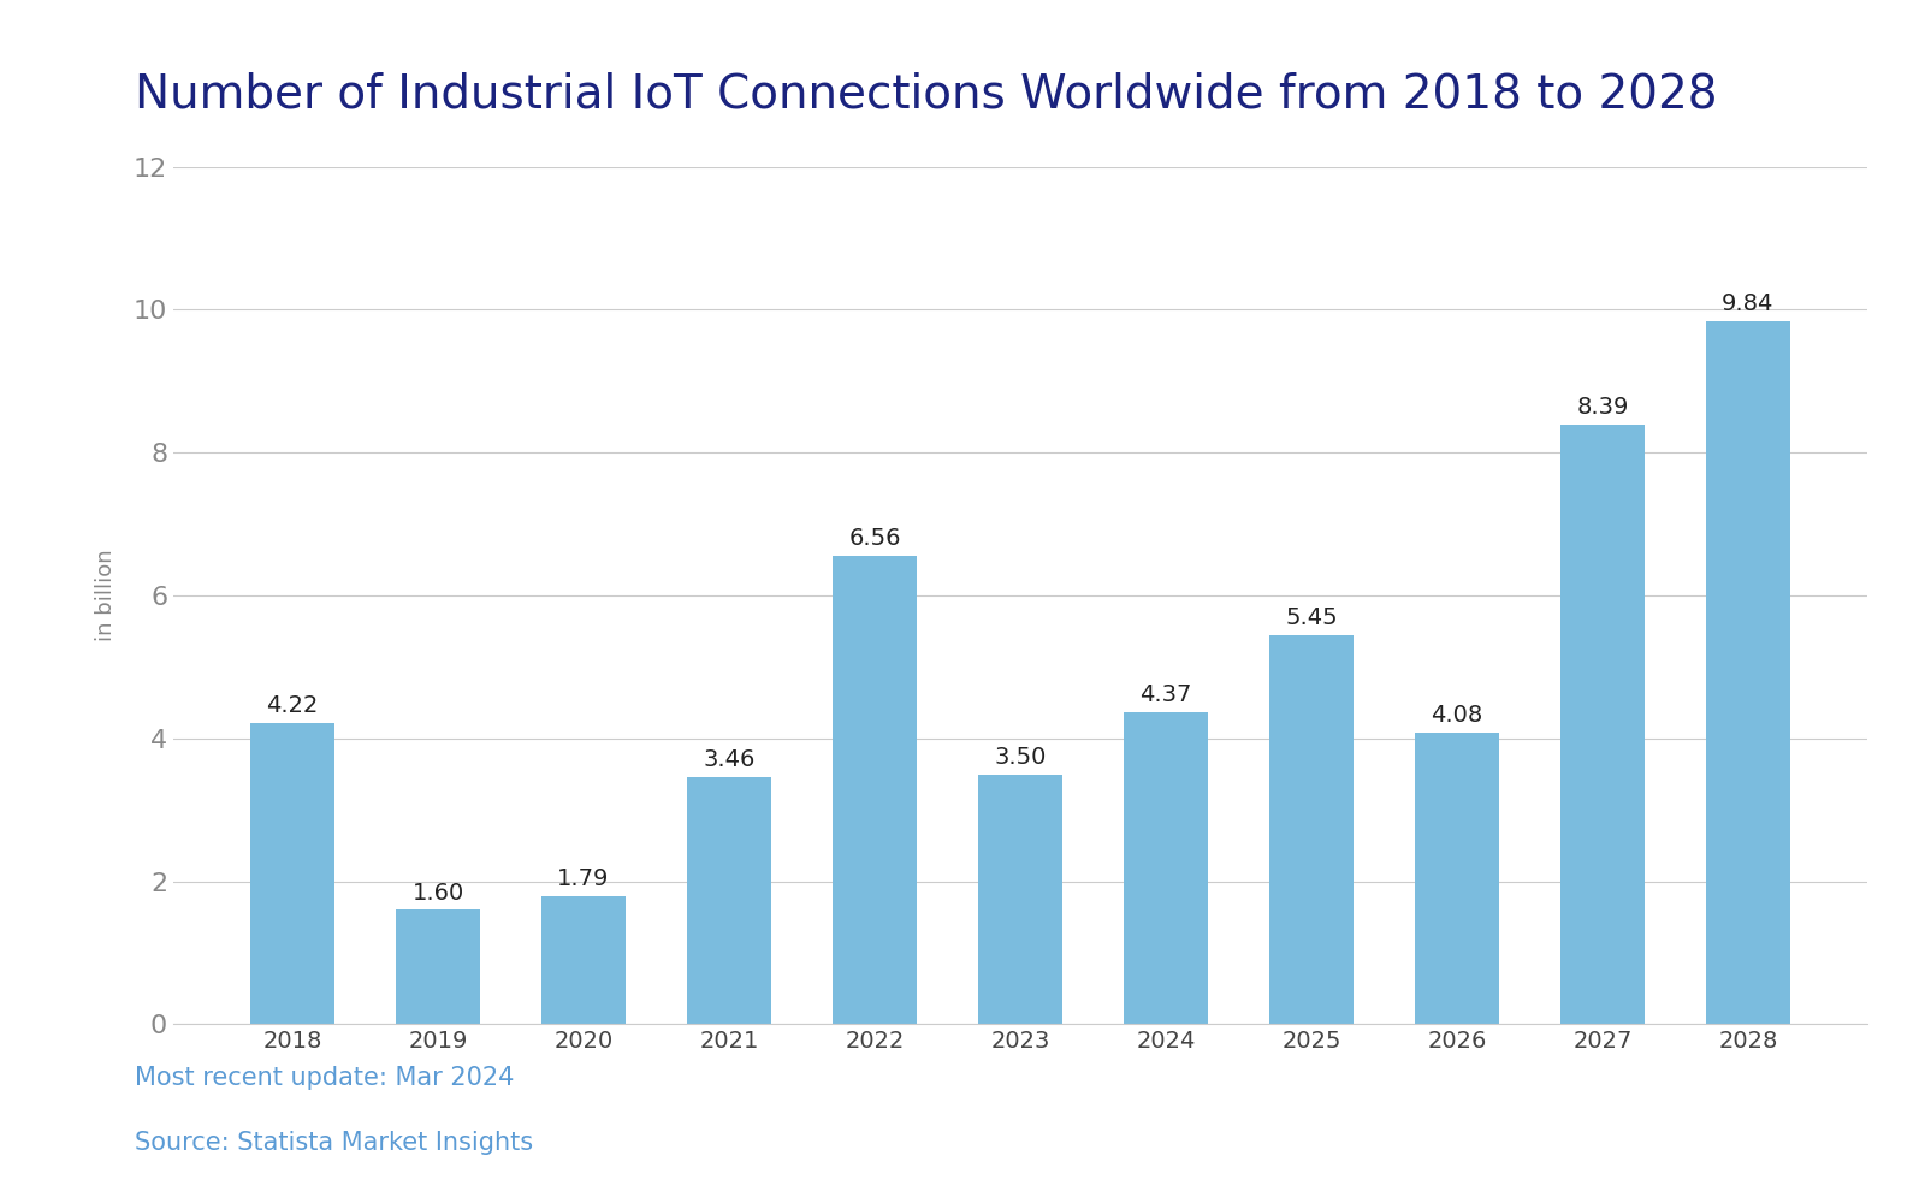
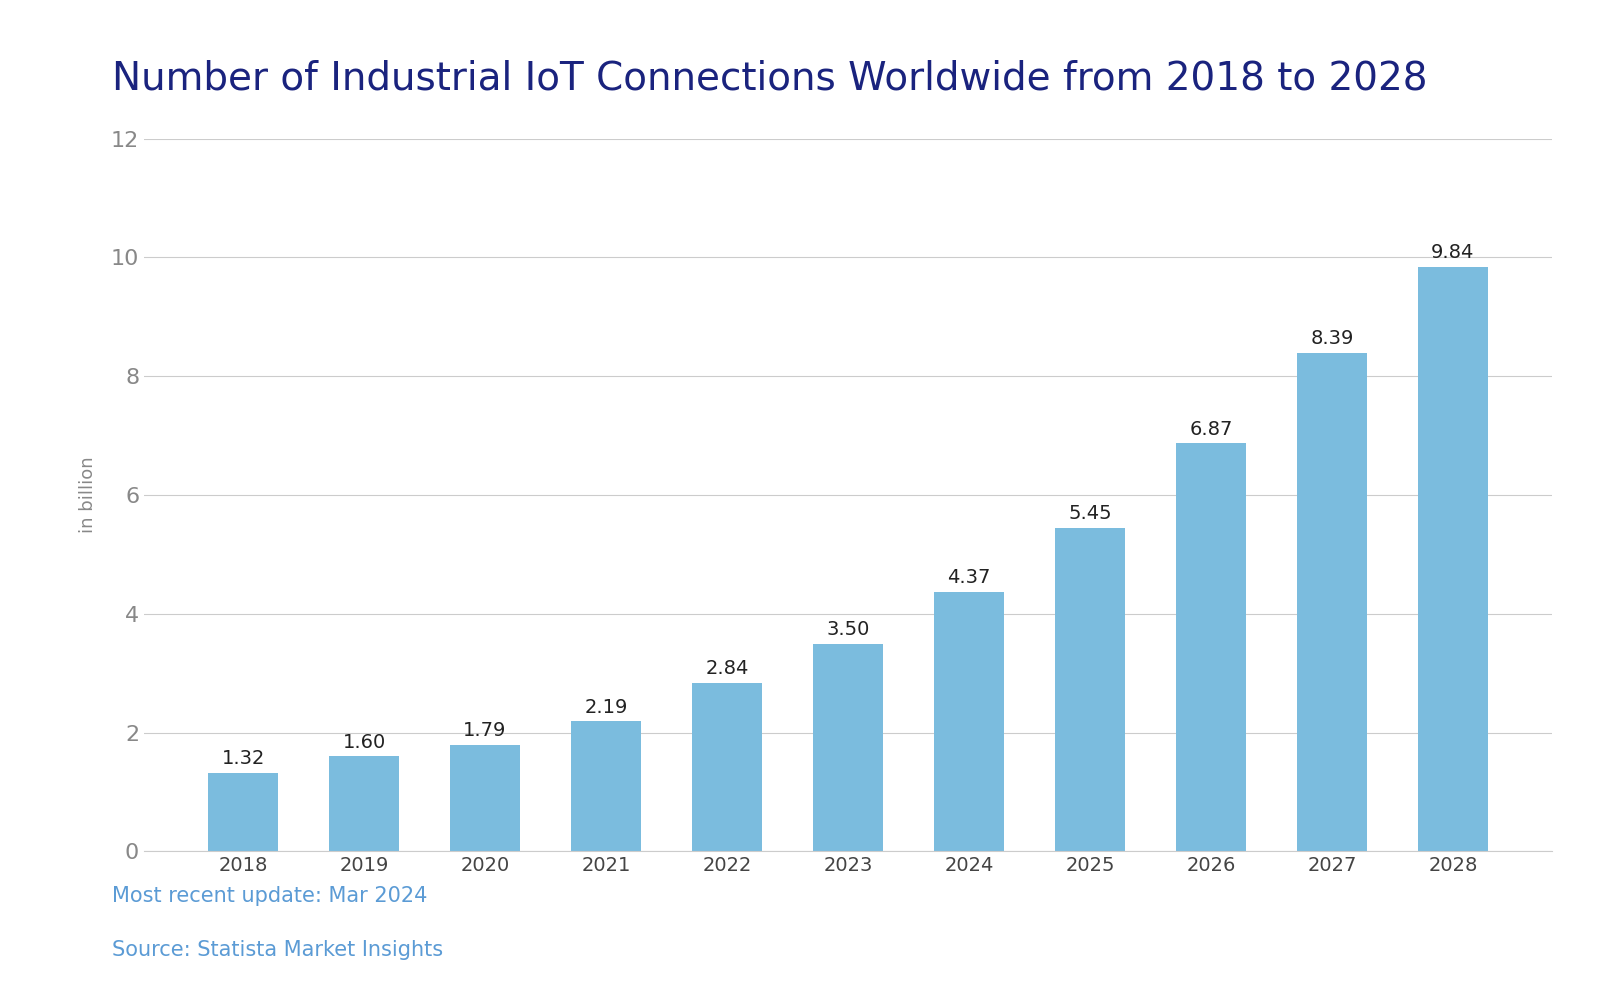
2018: 4.22 -> 1.32
2021: 3.46 -> 2.19
2022: 6.56 -> 2.84
2026: 4.08 -> 6.87
